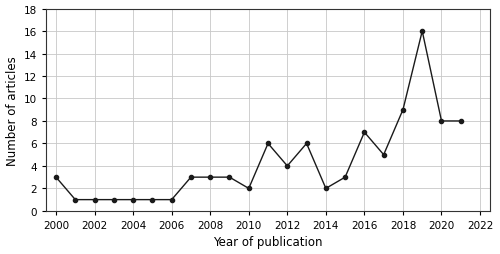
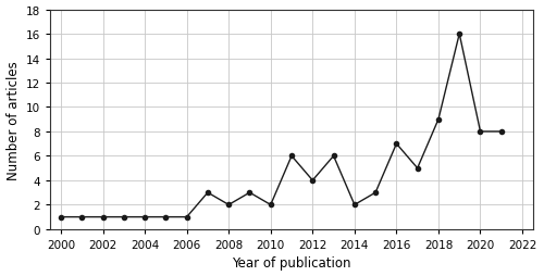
2000: 3 -> 1
2008: 3 -> 2
